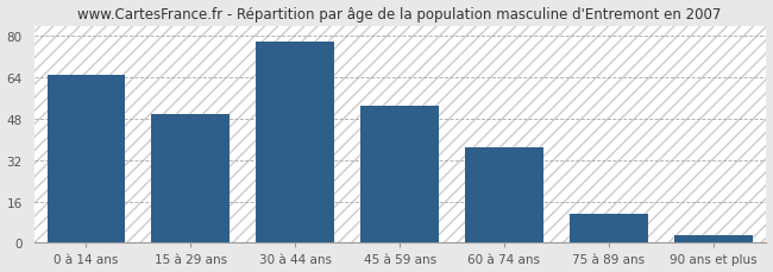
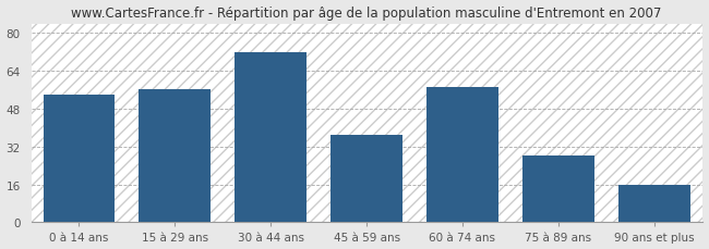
0 à 14 ans: 65 -> 54
15 à 29 ans: 50 -> 56
30 à 44 ans: 78 -> 72
45 à 59 ans: 53 -> 37
60 à 74 ans: 37 -> 57
75 à 89 ans: 11 -> 28
90 ans et plus: 3 -> 16
